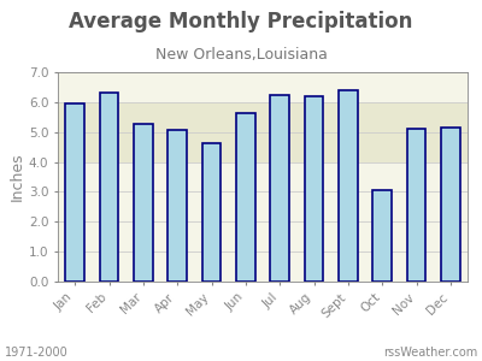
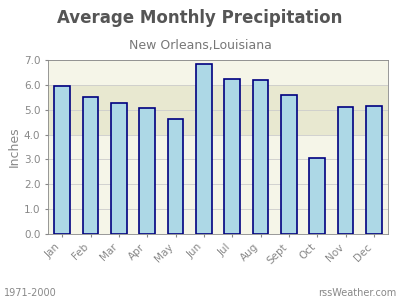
Feb: 6.30 -> 5.52
Jun: 5.65 -> 6.85
Sept: 6.40 -> 5.59
